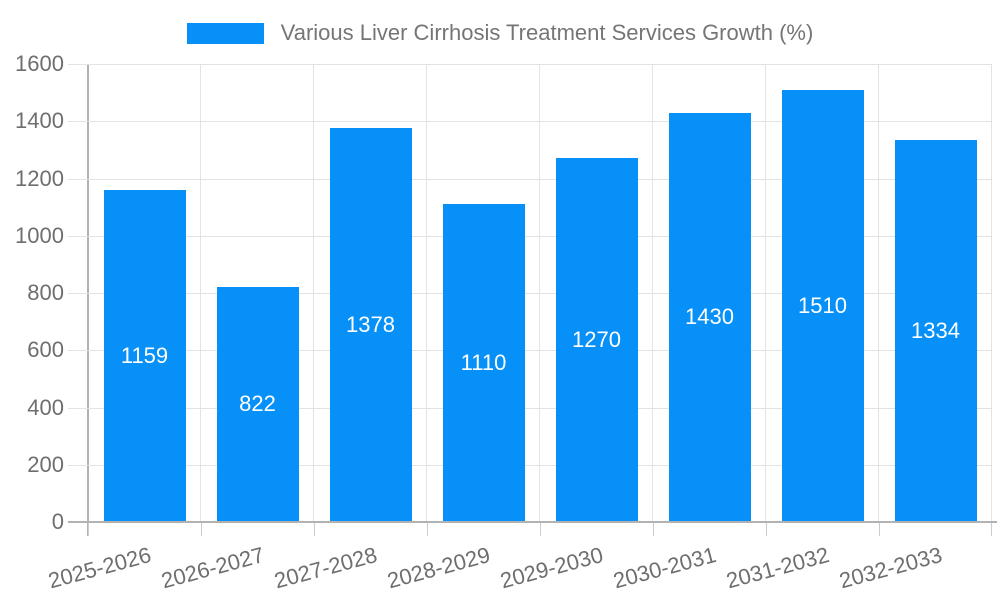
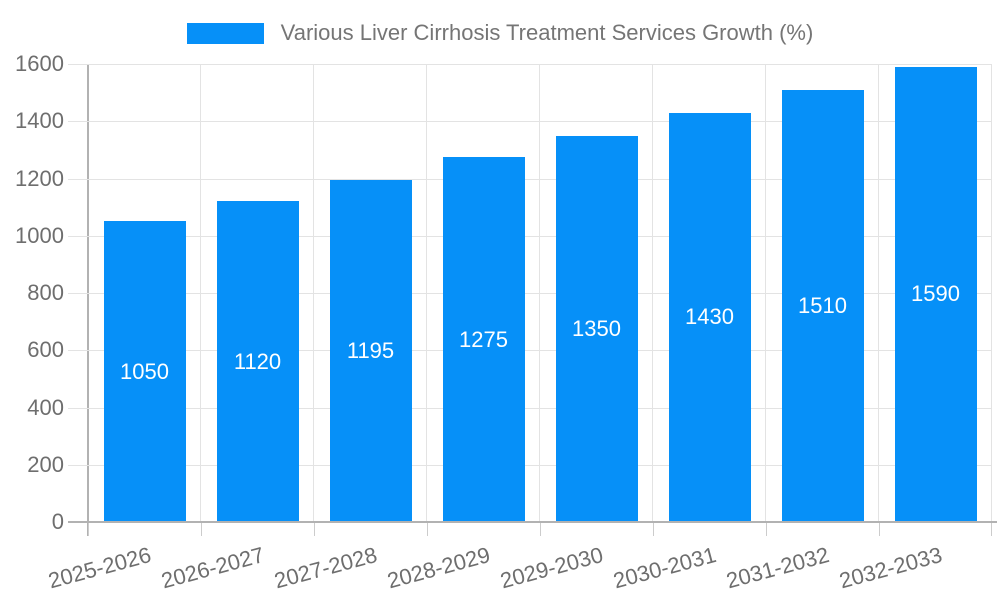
2025-2026: 1159 -> 1050
2026-2027: 822 -> 1120
2027-2028: 1378 -> 1195
2028-2029: 1110 -> 1275
2029-2030: 1270 -> 1350
2032-2033: 1334 -> 1590
